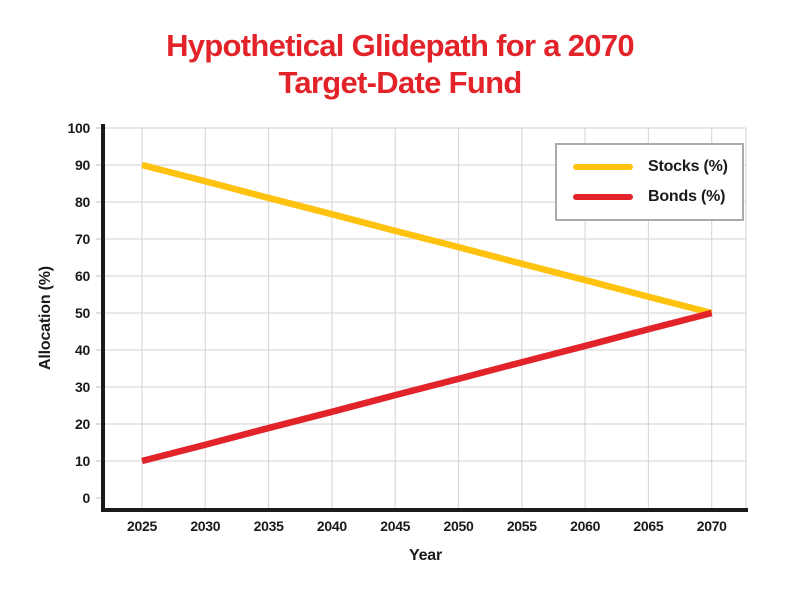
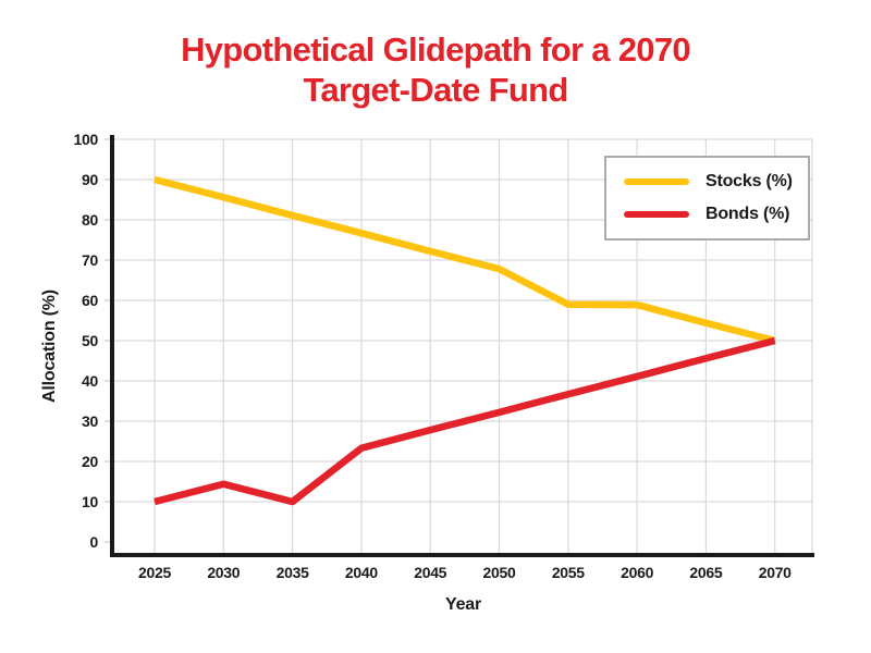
Bonds (%)/2035: 19 -> 10
Stocks (%)/2055: 63 -> 59
